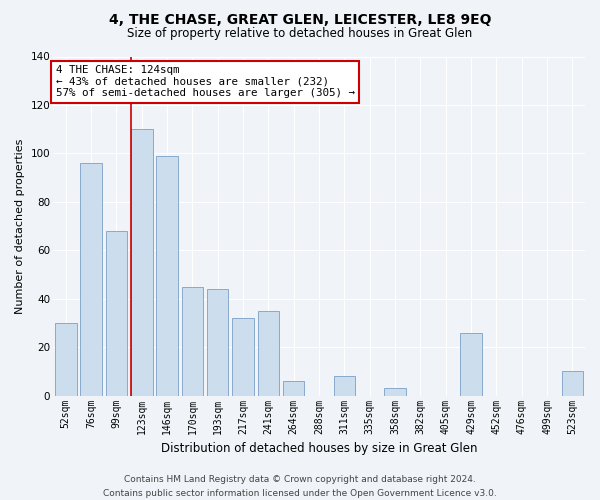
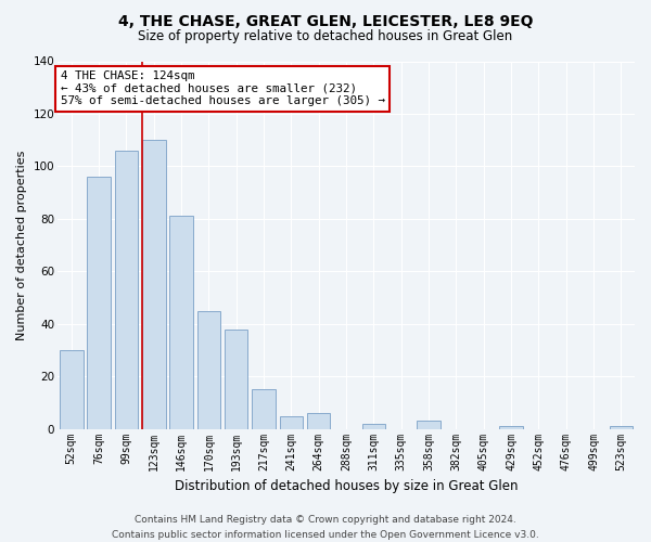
99sqm: 68 -> 106
146sqm: 99 -> 81
193sqm: 44 -> 38
217sqm: 32 -> 15
241sqm: 35 -> 5
311sqm: 8 -> 2
429sqm: 26 -> 1
523sqm: 10 -> 1
